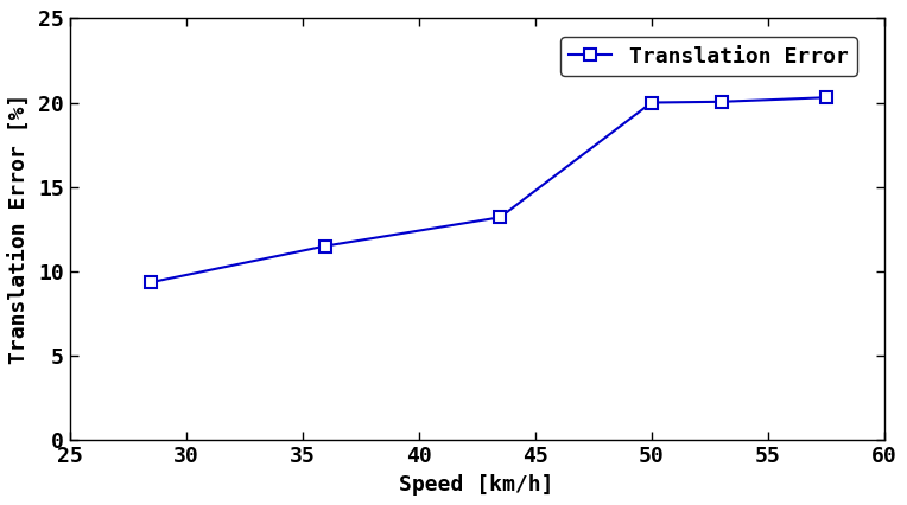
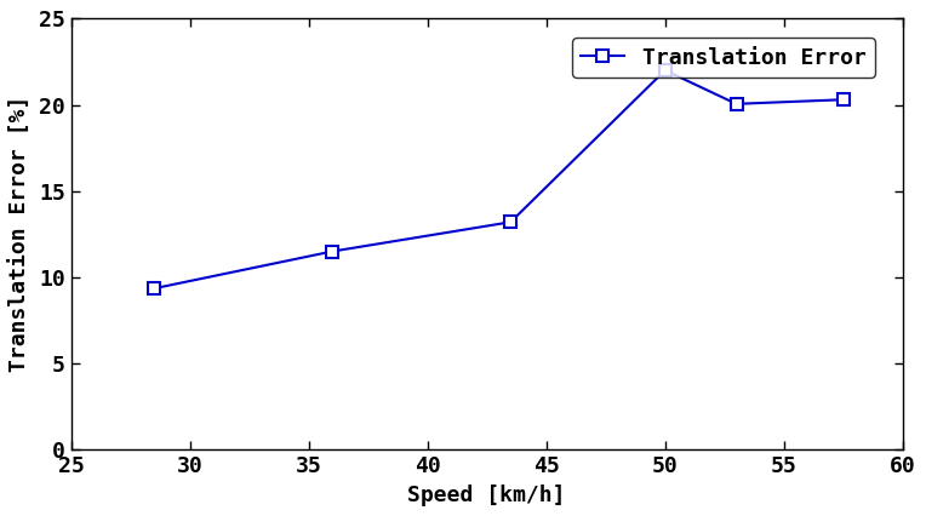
50: 20.0 -> 22.0
